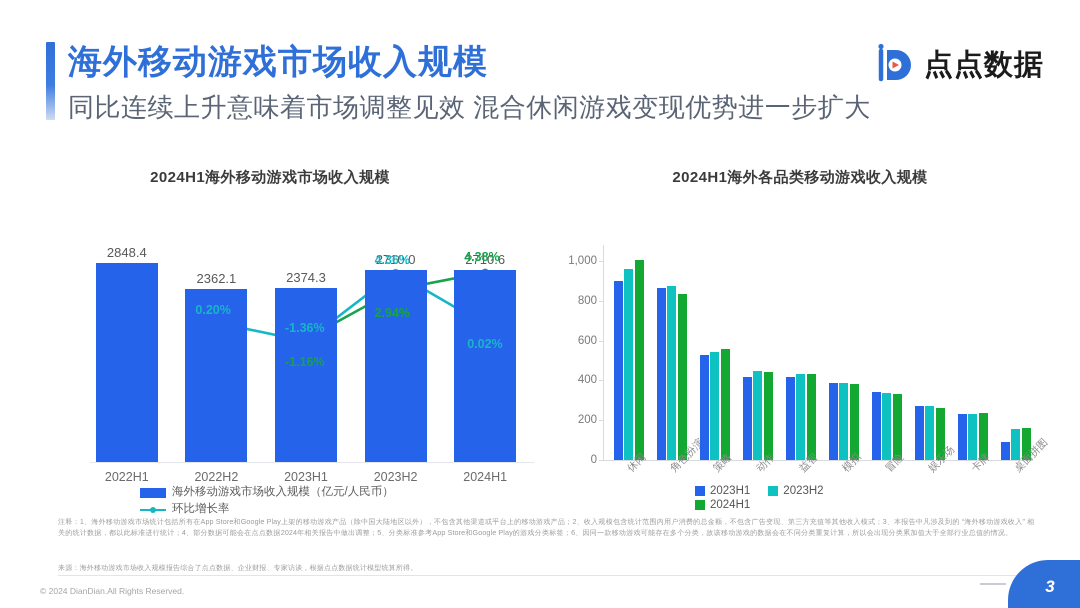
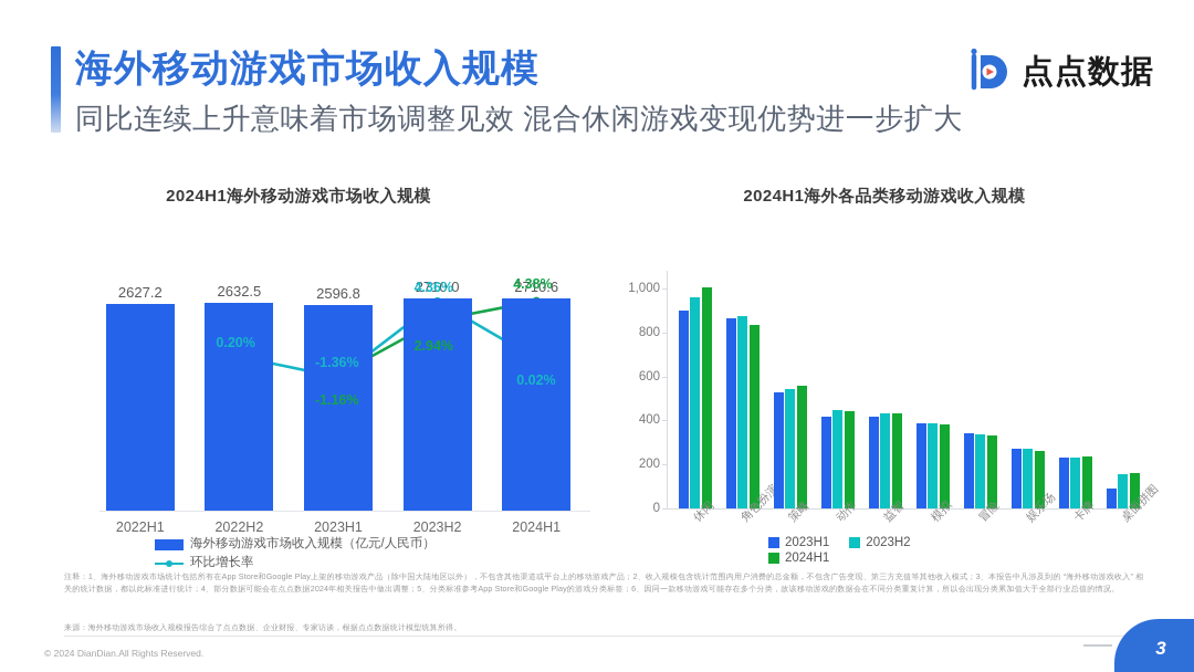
2024H1海外移动游戏市场收入规模/2022H1: 2848.4 -> 2627.2
2024H1海外移动游戏市场收入规模/2022H2: 2362.1 -> 2632.5
2024H1海外移动游戏市场收入规模/2023H1: 2374.3 -> 2596.8
